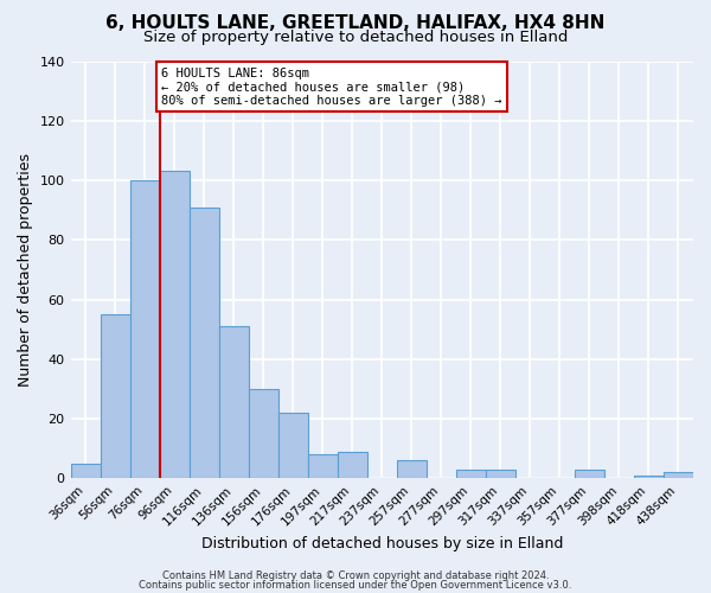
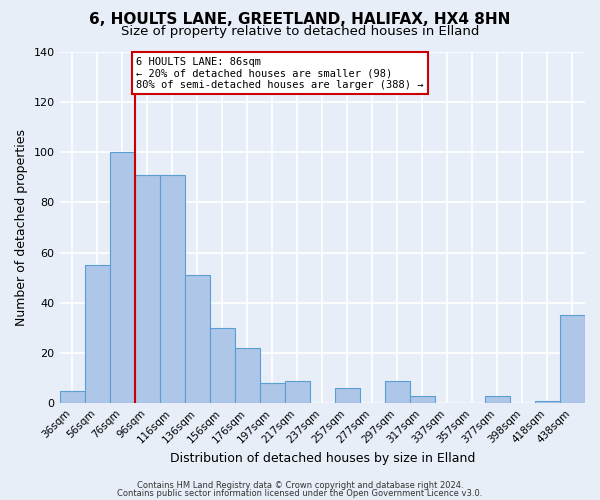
96sqm: 103 -> 91
297sqm: 3 -> 9
438sqm: 2 -> 35
